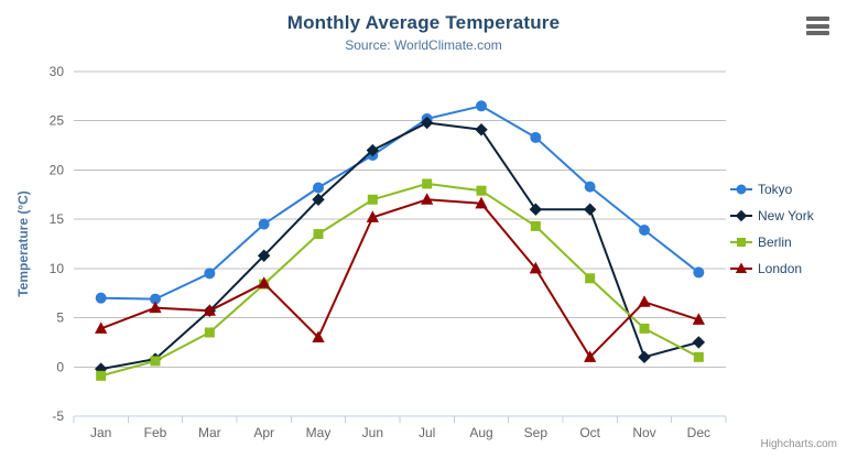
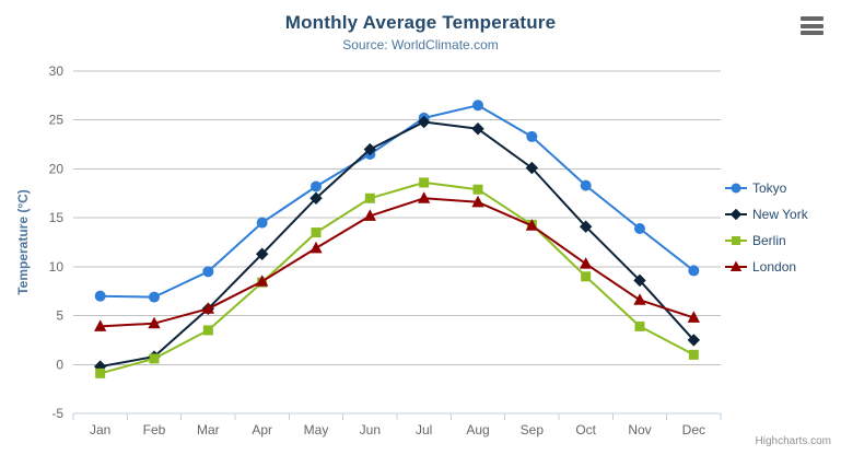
London/Feb: 6 -> 4
London/May: 3 -> 12
New York/Sep: 16 -> 20
London/Sep: 10 -> 14
New York/Oct: 16 -> 14
London/Oct: 1 -> 10
New York/Nov: 1 -> 9
